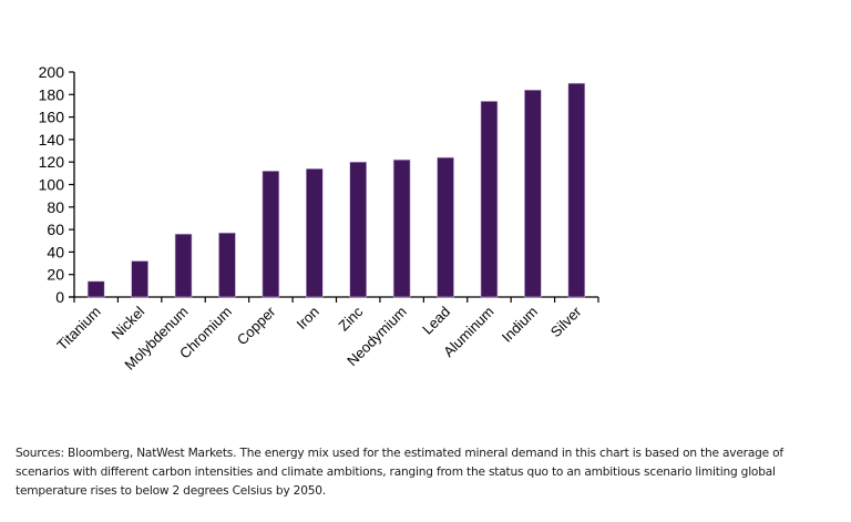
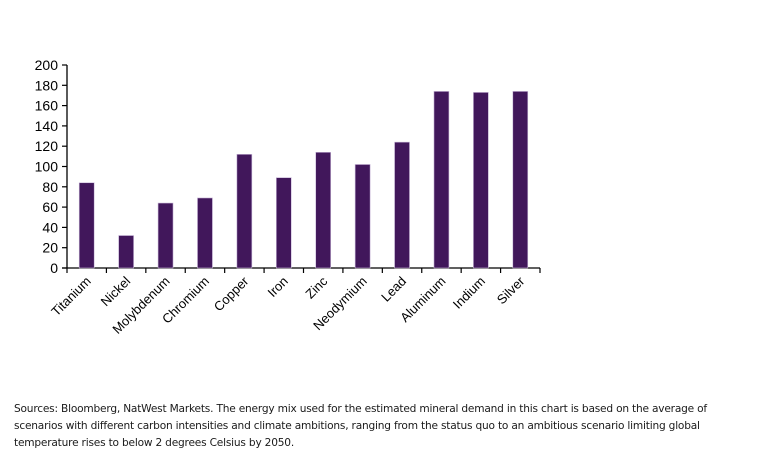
Titanium: 14 -> 84
Molybdenum: 56 -> 64
Chromium: 57 -> 69
Iron: 114 -> 89
Zinc: 120 -> 114
Neodymium: 122 -> 102
Indium: 184 -> 173
Silver: 190 -> 174
